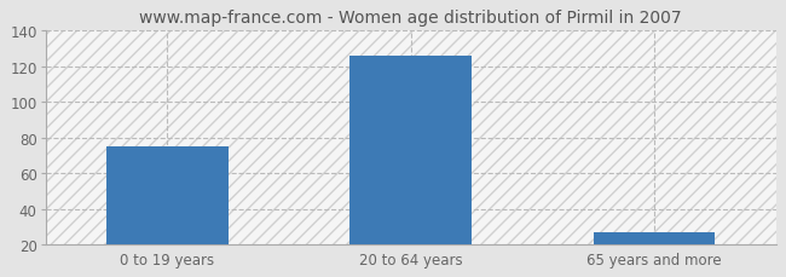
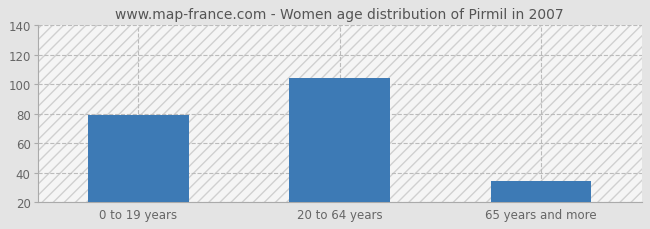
0 to 19 years: 75 -> 79
20 to 64 years: 126 -> 104
65 years and more: 27 -> 34
